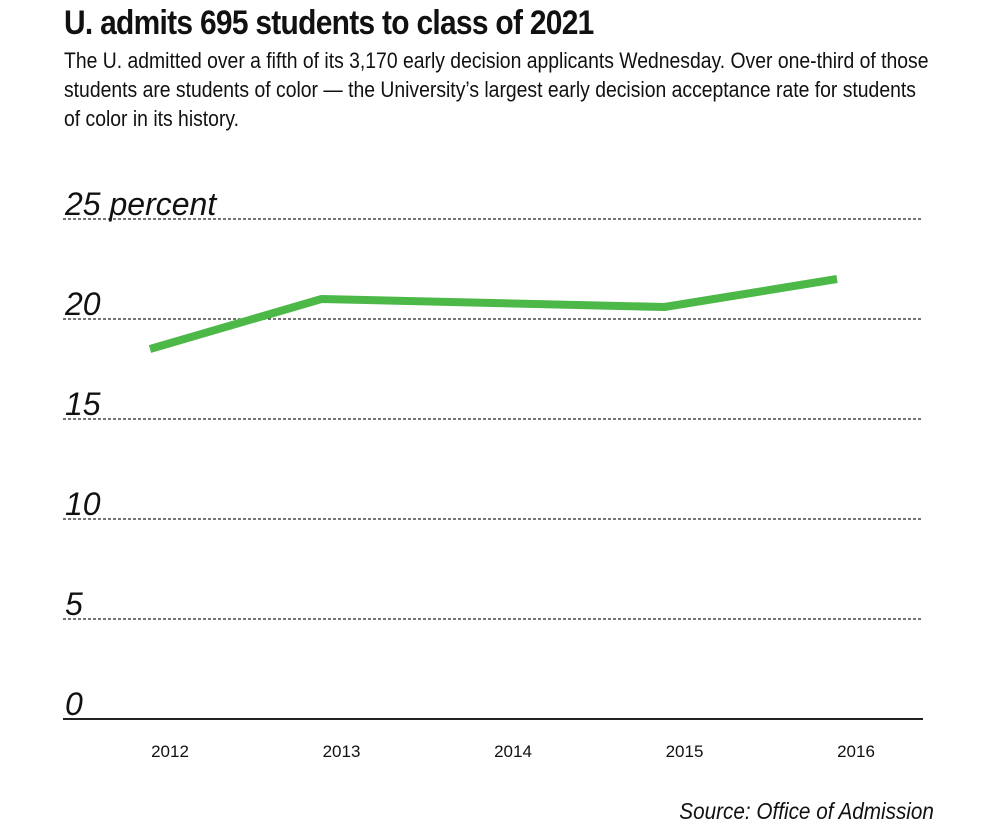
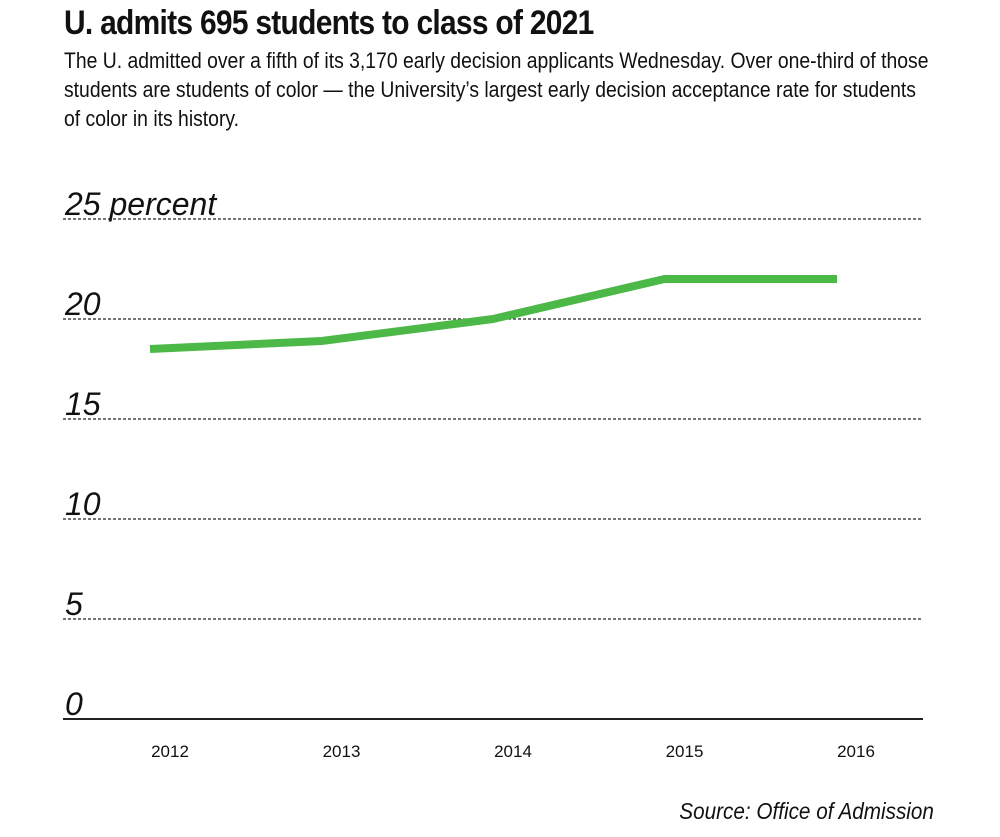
2013: 21.0 -> 18.9
2014: 20.8 -> 20.0
2015: 20.6 -> 22.0
